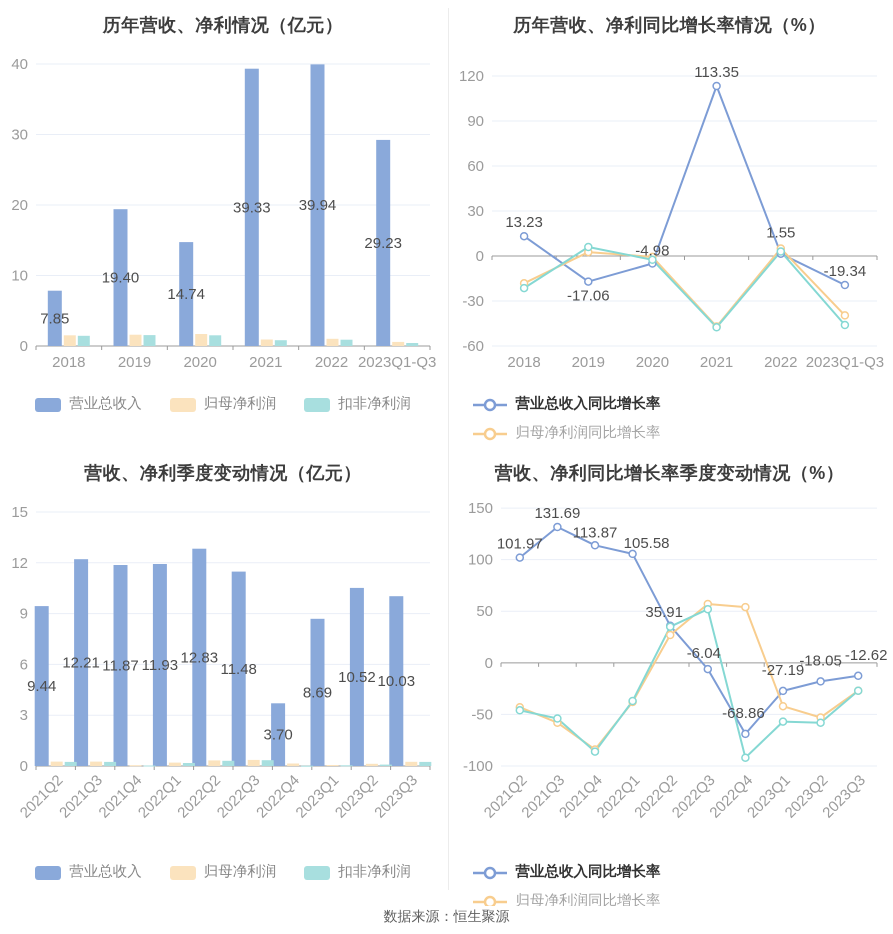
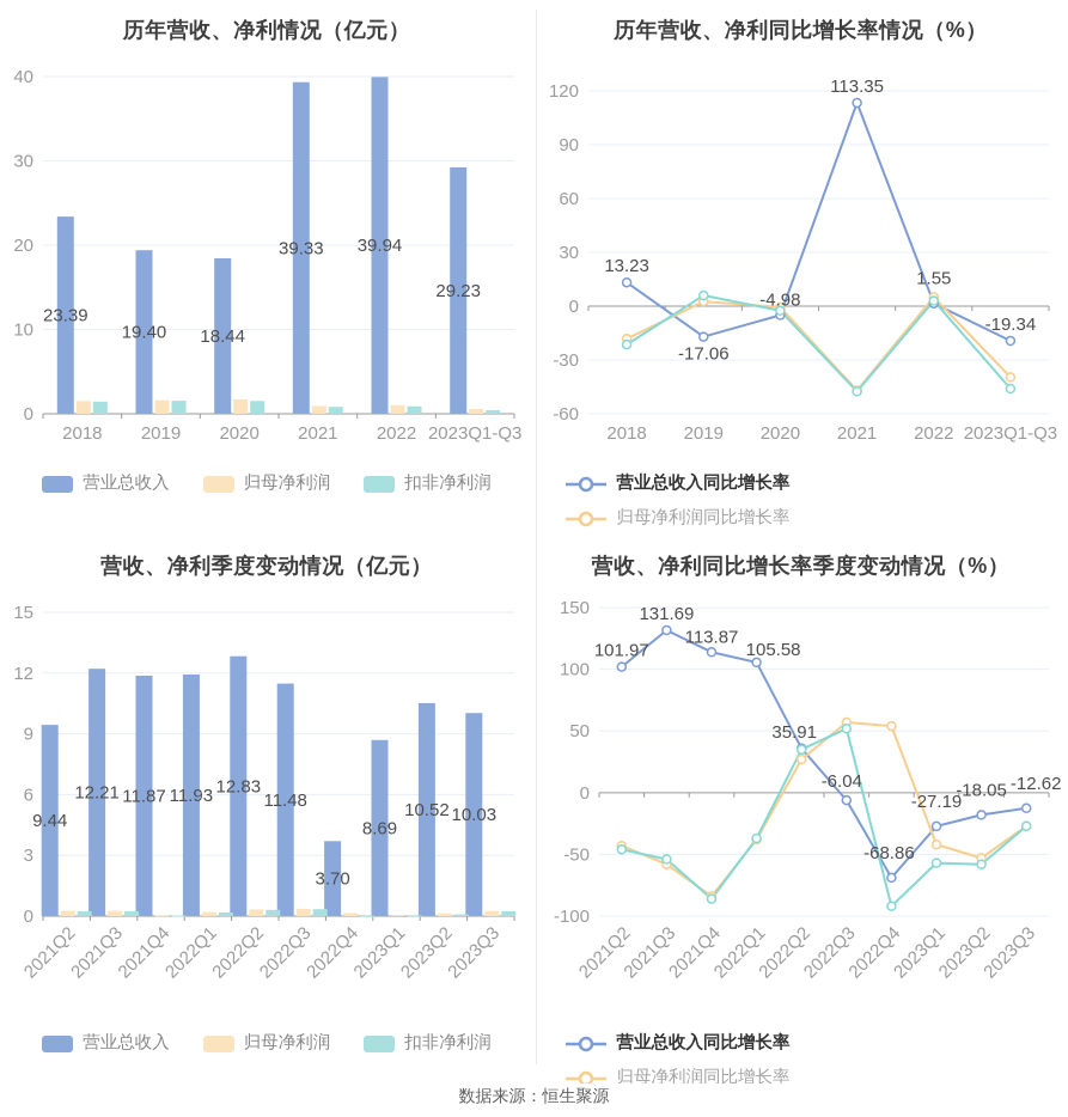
历年营收、净利情况（亿元）/营业总收入/2018: 7.85 -> 23.39
历年营收、净利情况（亿元）/营业总收入/2020: 14.74 -> 18.44
